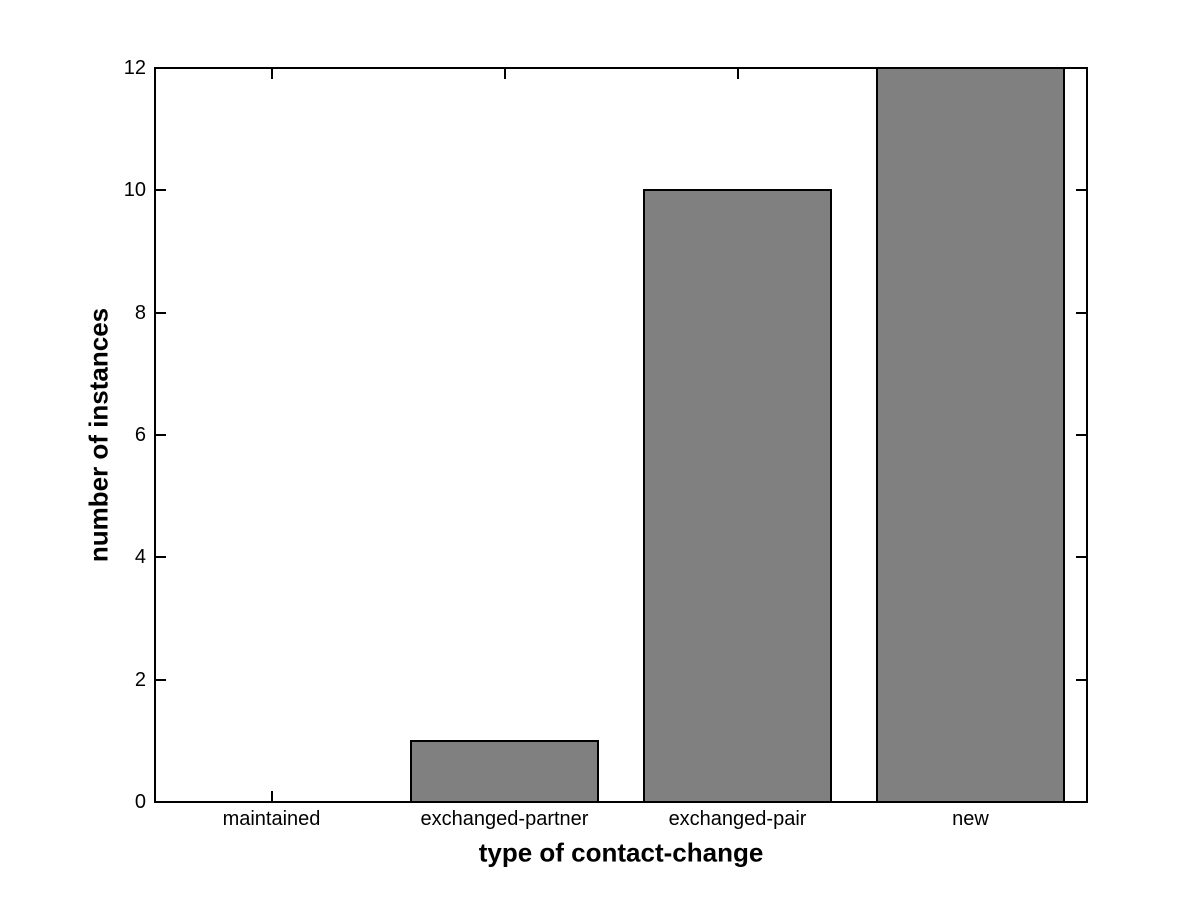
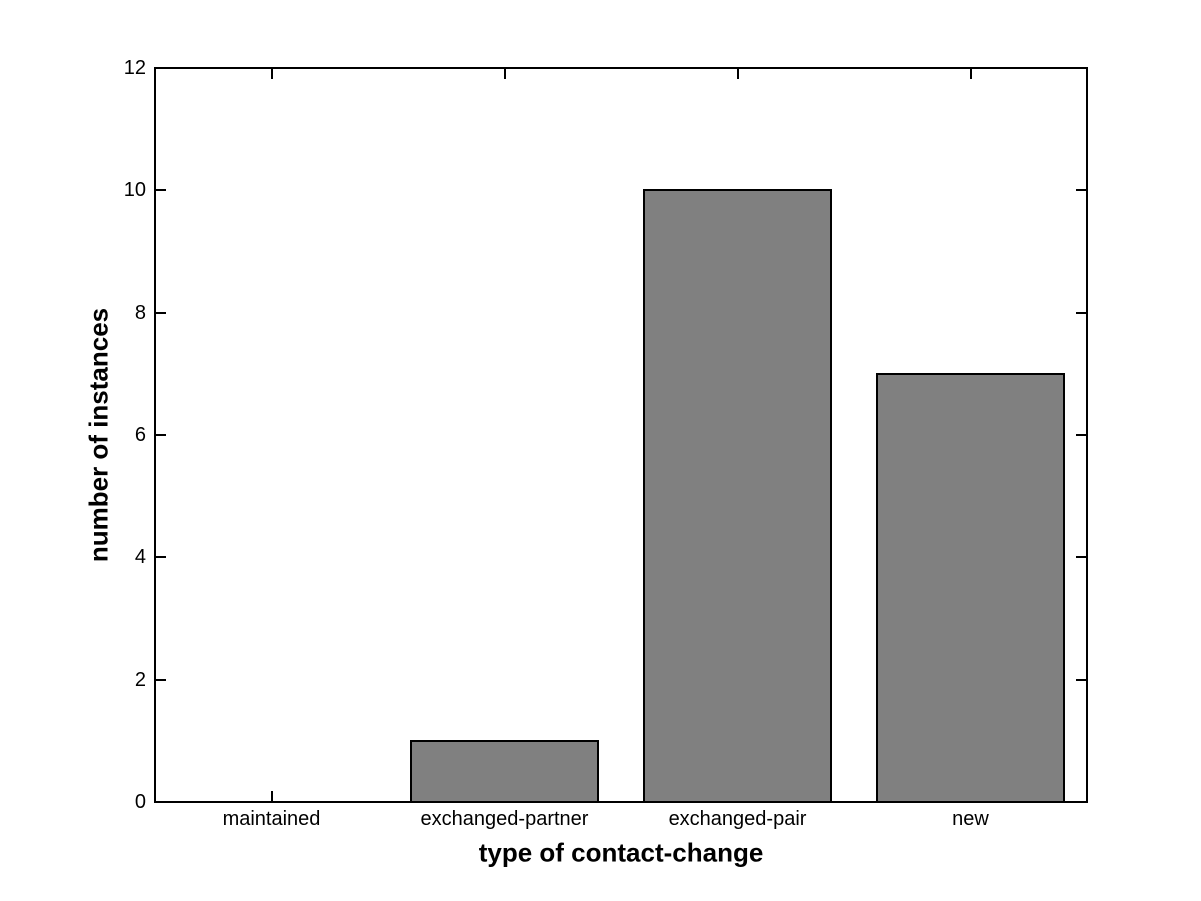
new: 12 -> 7
